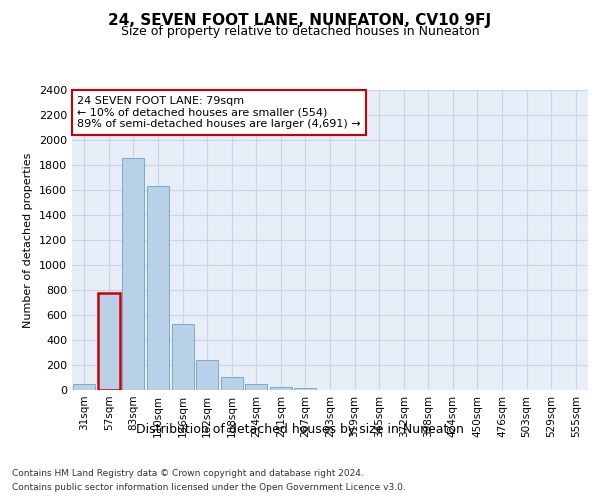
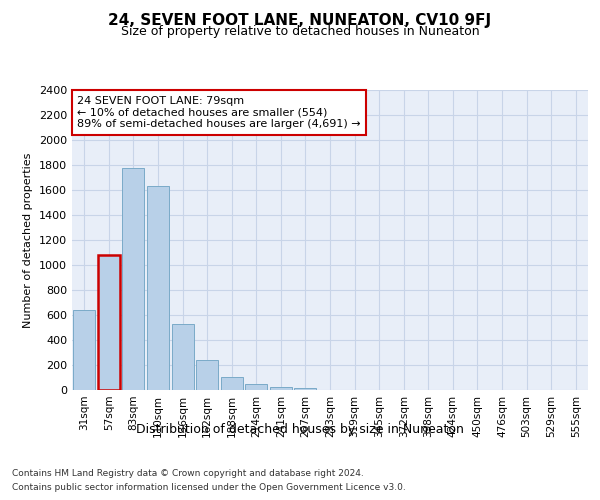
31sqm: 50 -> 640
57sqm: 780 -> 1080
83sqm: 1860 -> 1780
